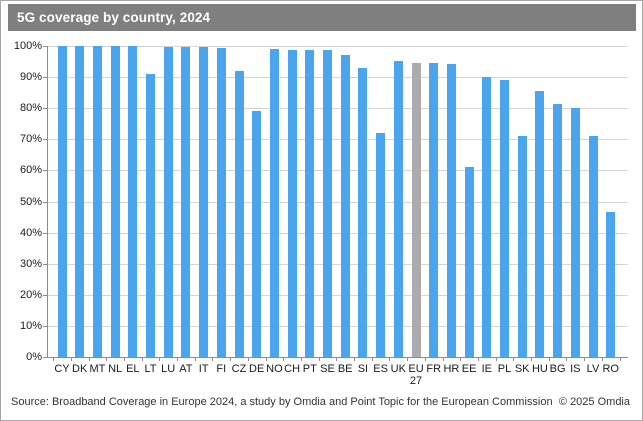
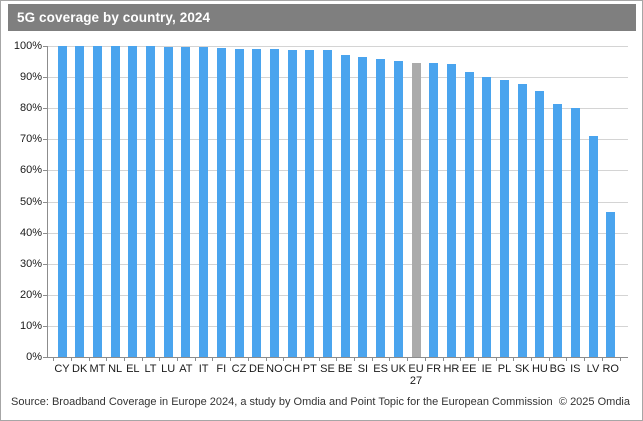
LT: 91% -> 100%
CZ: 92% -> 99%
DE: 79% -> 99%
SI: 93% -> 97%
ES: 72% -> 96%
EE: 61% -> 92%
SK: 71% -> 88%
